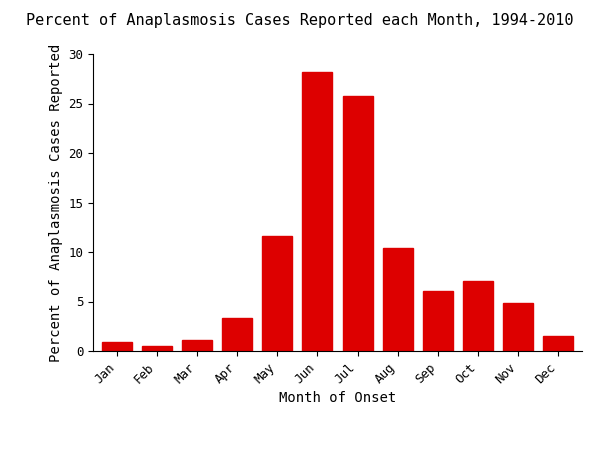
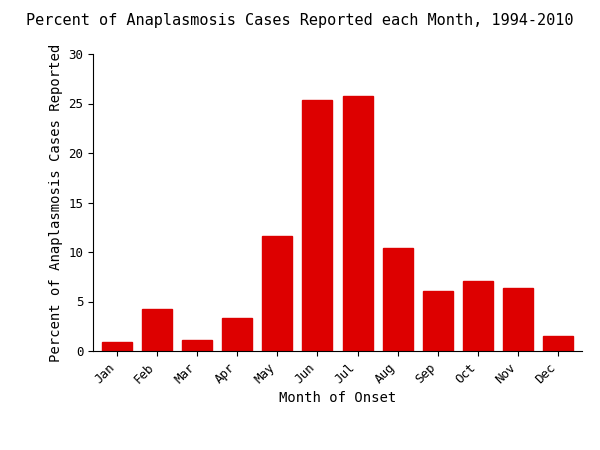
Feb: 0.5 -> 4.2
Jun: 28.2 -> 25.4
Nov: 4.8 -> 6.4
